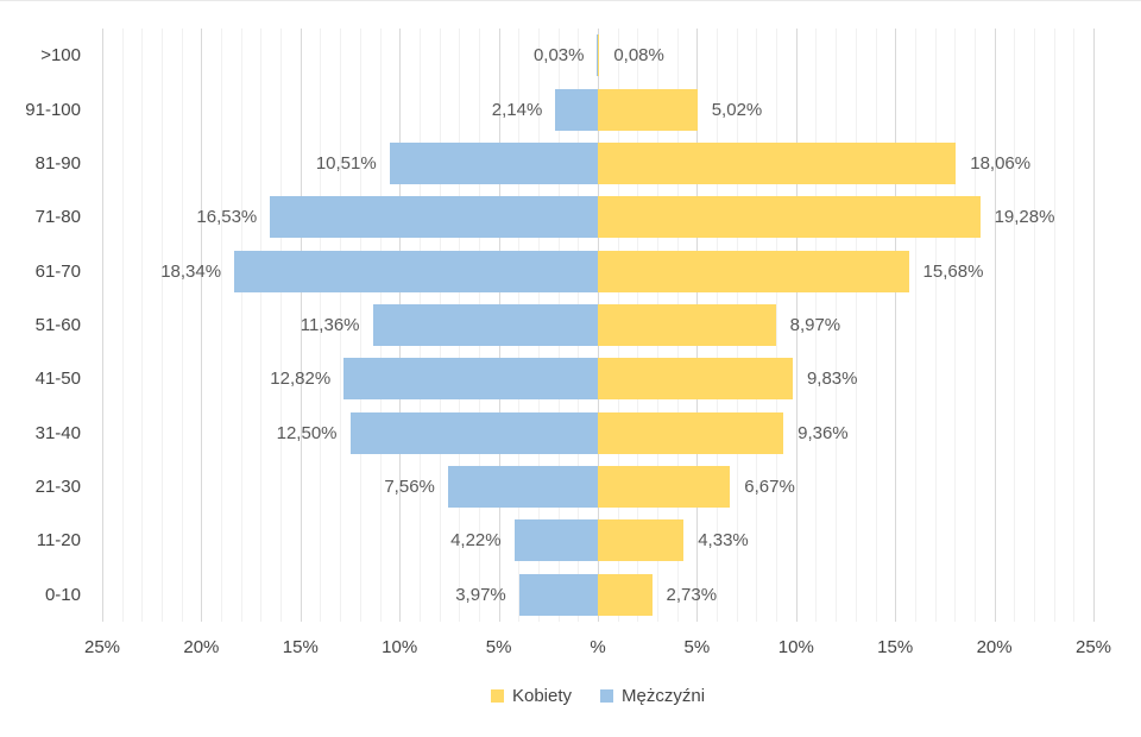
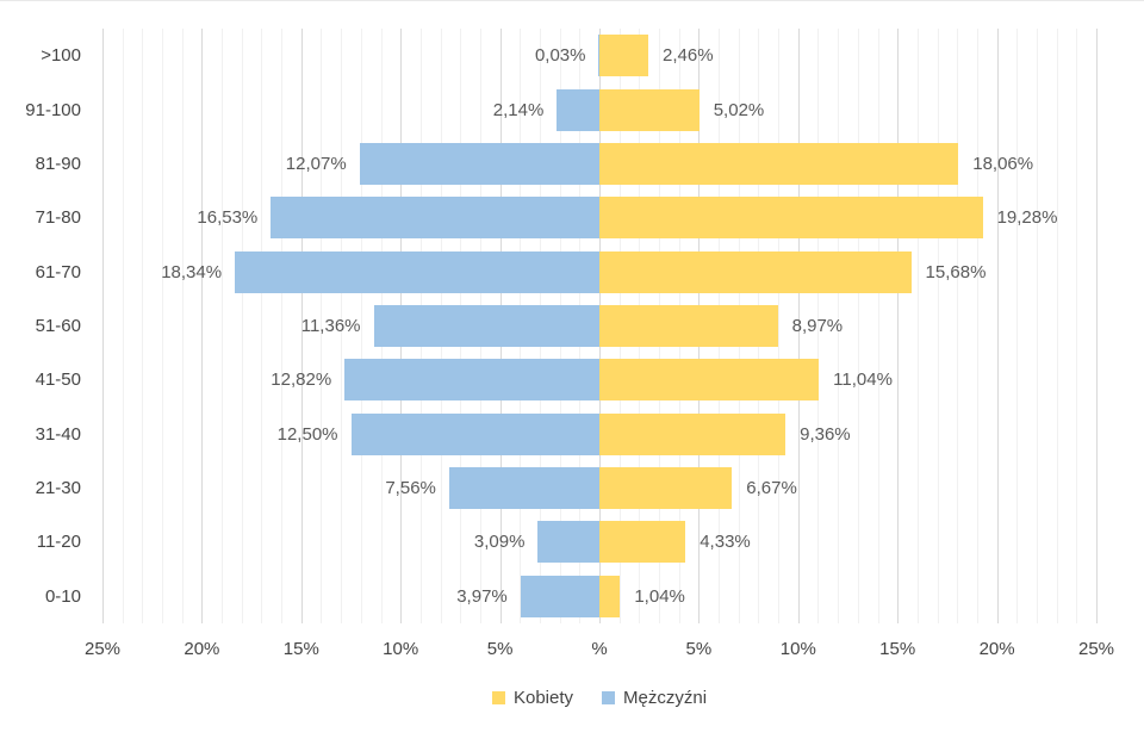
Kobiety/>100: 0,08% -> 2,46%
Mężczyźni/81-90: 10,51% -> 12,07%
Kobiety/41-50: 9,83% -> 11,04%
Mężczyźni/11-20: 4,22% -> 3,09%
Kobiety/0-10: 2,73% -> 1,04%
